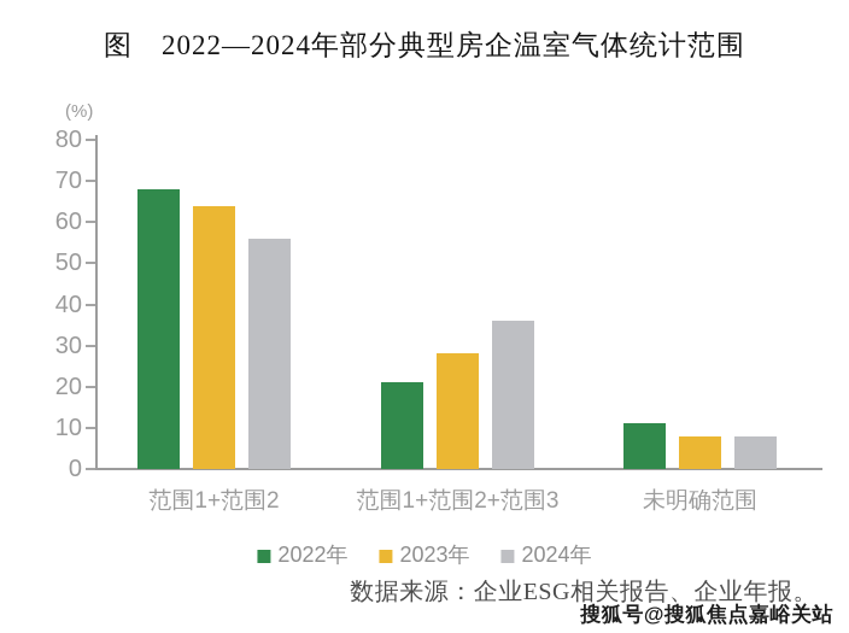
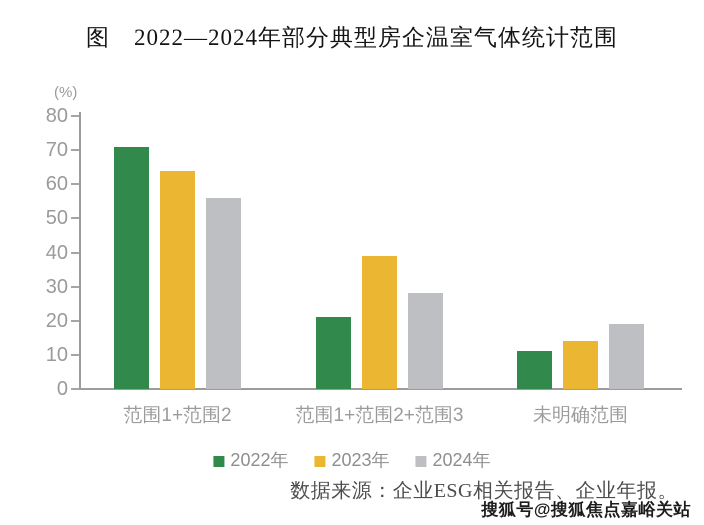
2022年/范围1+范围2: 68 -> 71
2023年/范围1+范围2+范围3: 28 -> 39
2024年/范围1+范围2+范围3: 36 -> 28
2023年/未明确范围: 8 -> 14
2024年/未明确范围: 8 -> 19
